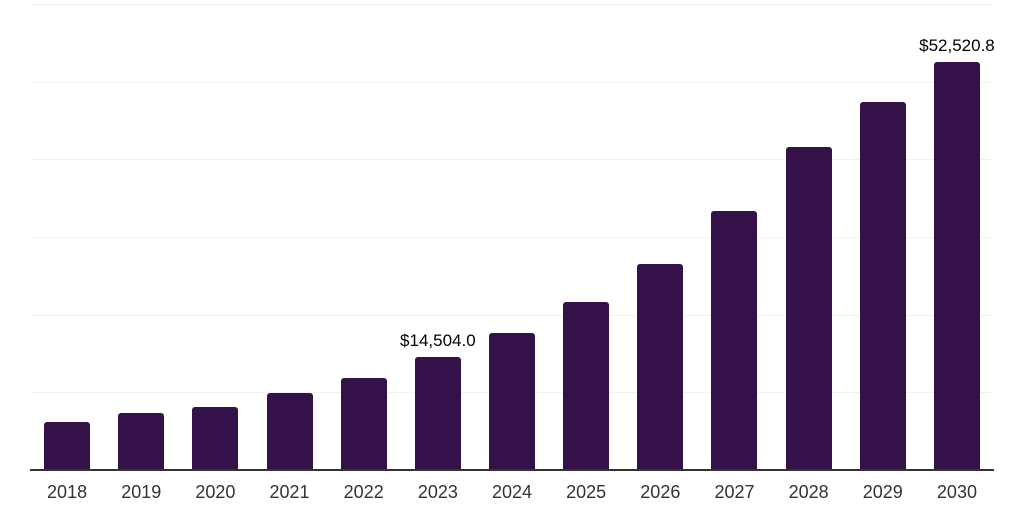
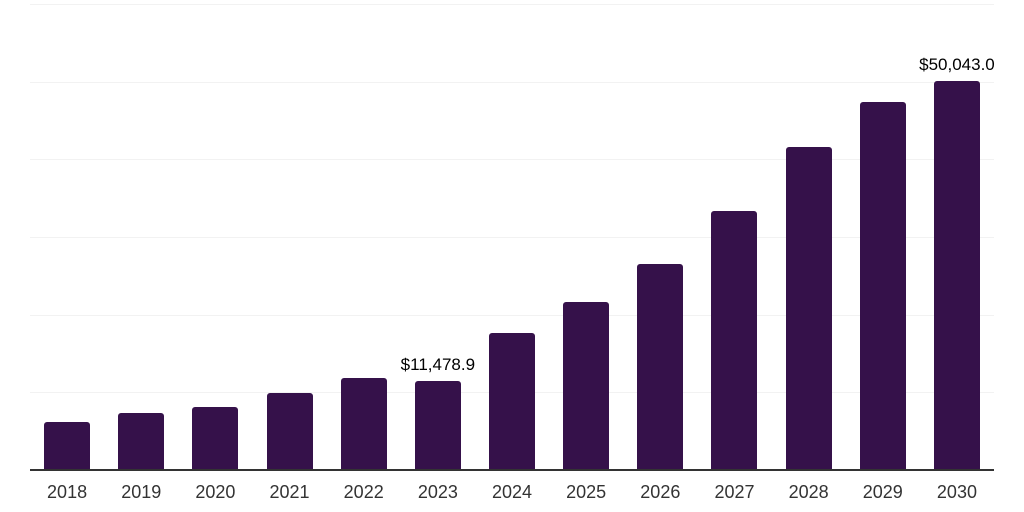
2023: $14,504.0 -> $11,478.9
2030: $52,520.8 -> $50,043.0
